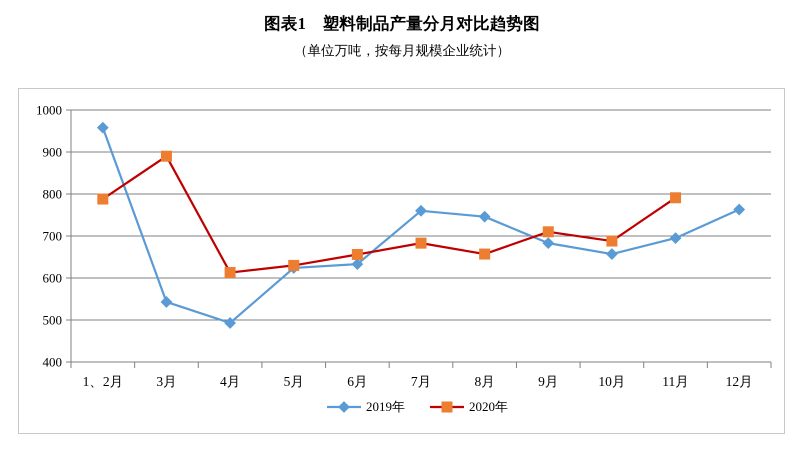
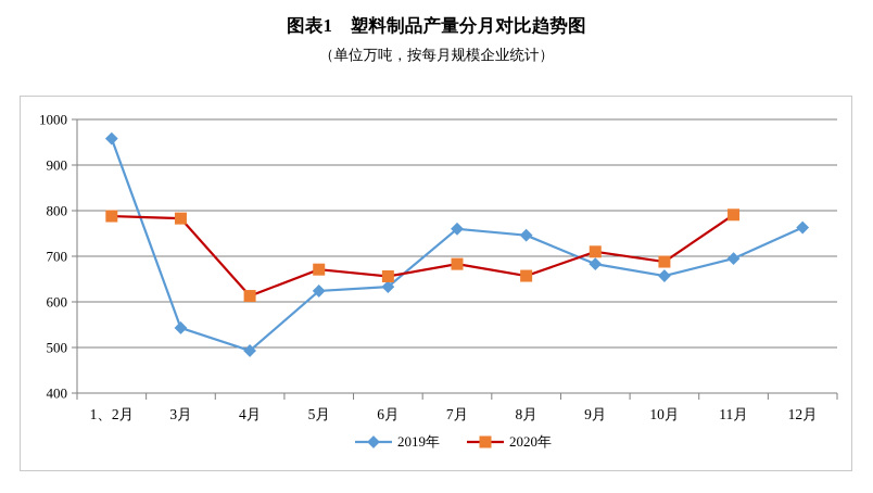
2020年/3月: 890 -> 780
2020年/5月: 630 -> 670
